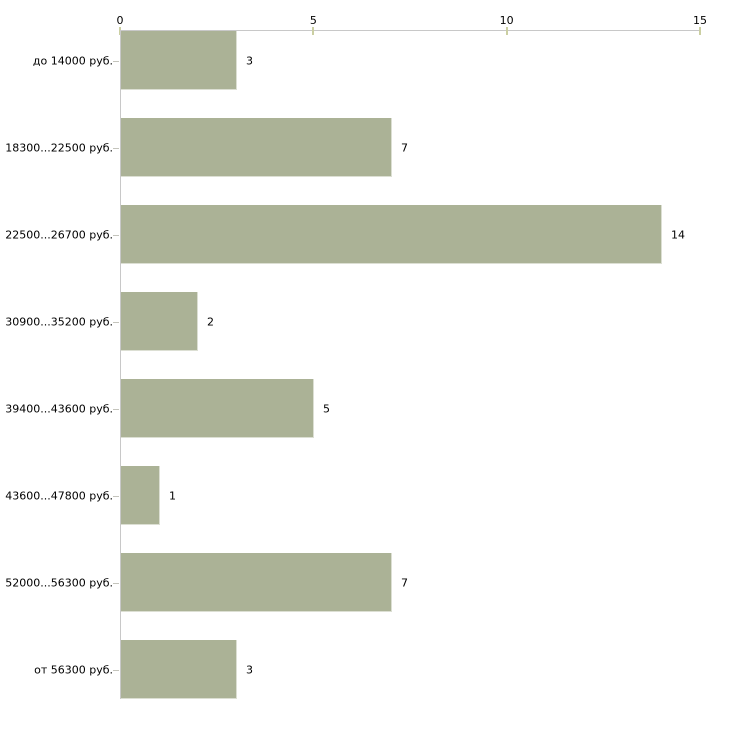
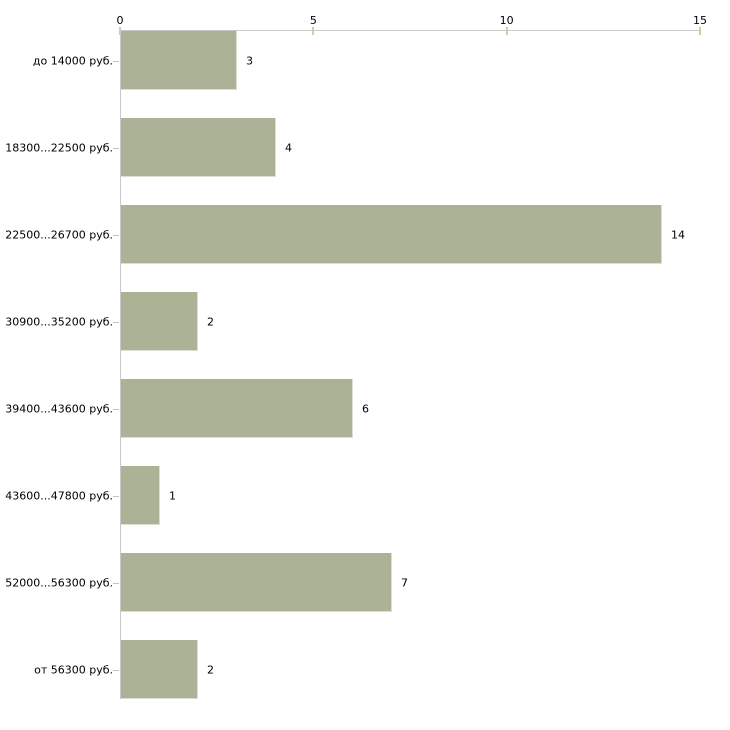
18300...22500 руб.: 7 -> 4
39400...43600 руб.: 5 -> 6
от 56300 руб.: 3 -> 2
